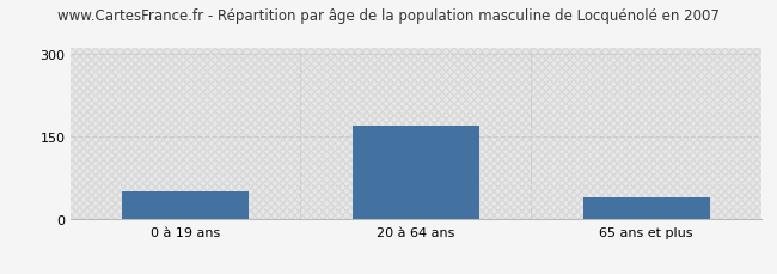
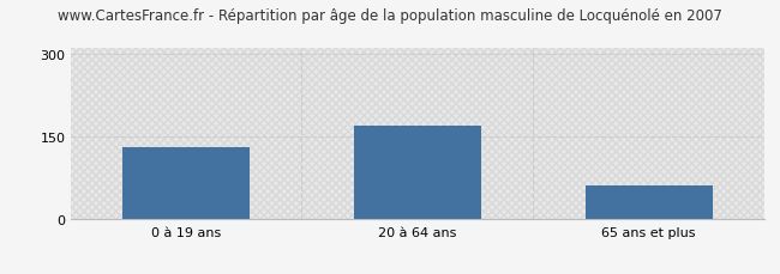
0 à 19 ans: 50 -> 130
65 ans et plus: 40 -> 60
